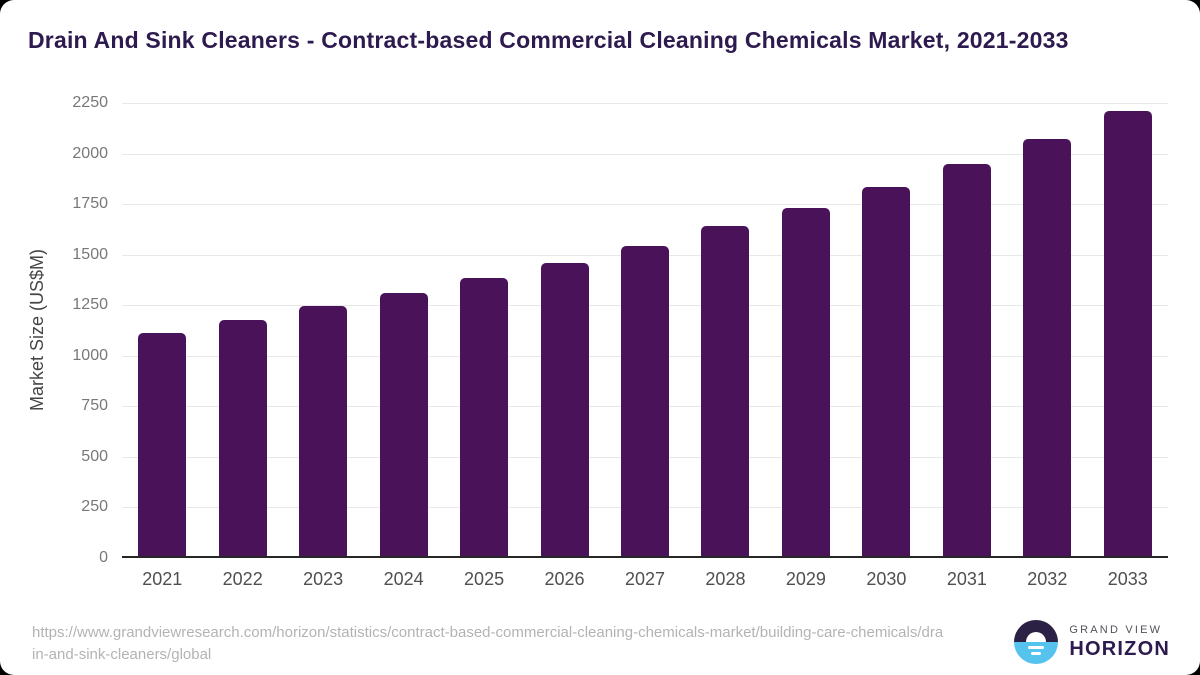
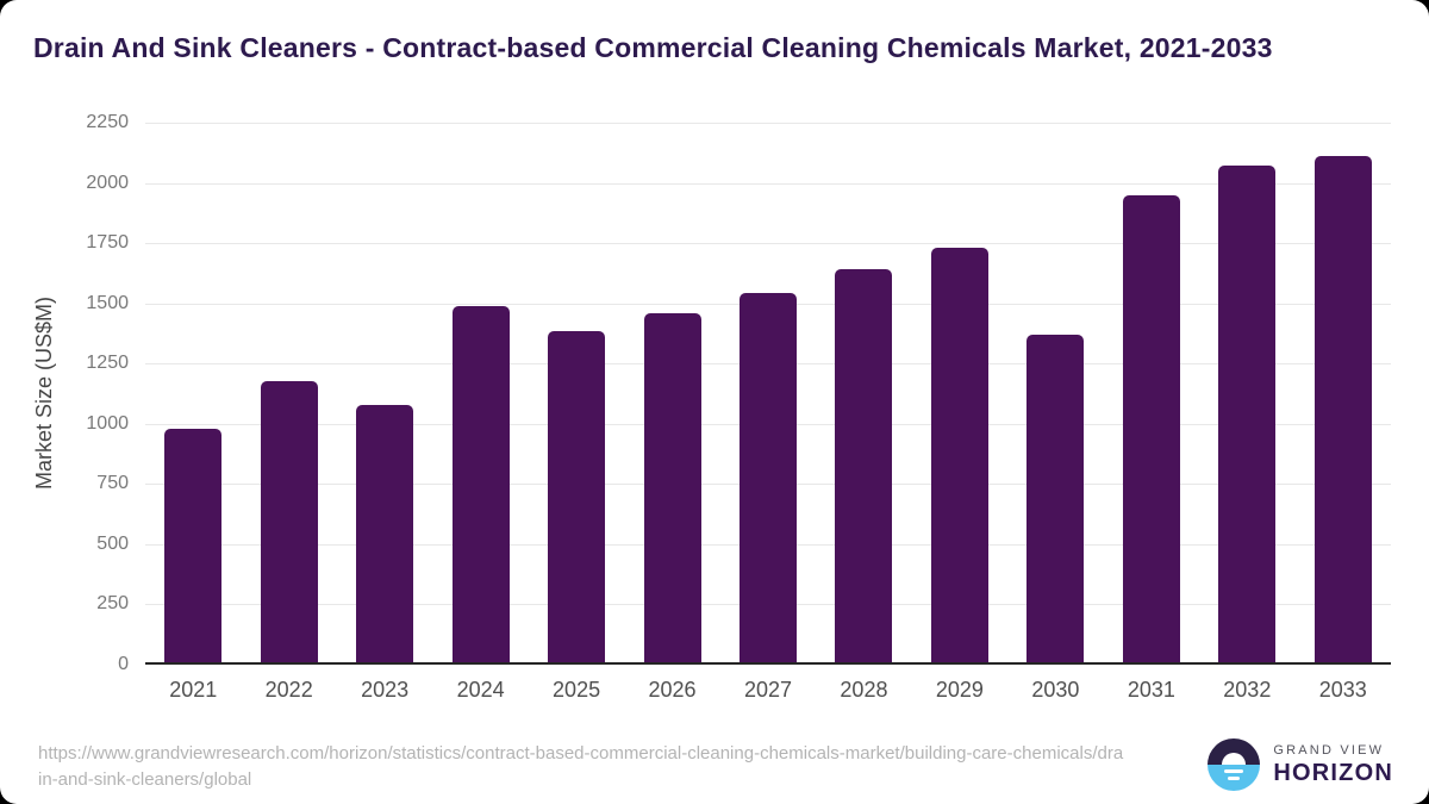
2021: 1120 -> 980
2023: 1240 -> 1080
2024: 1310 -> 1490
2030: 1840 -> 1370
2033: 2210 -> 2110
